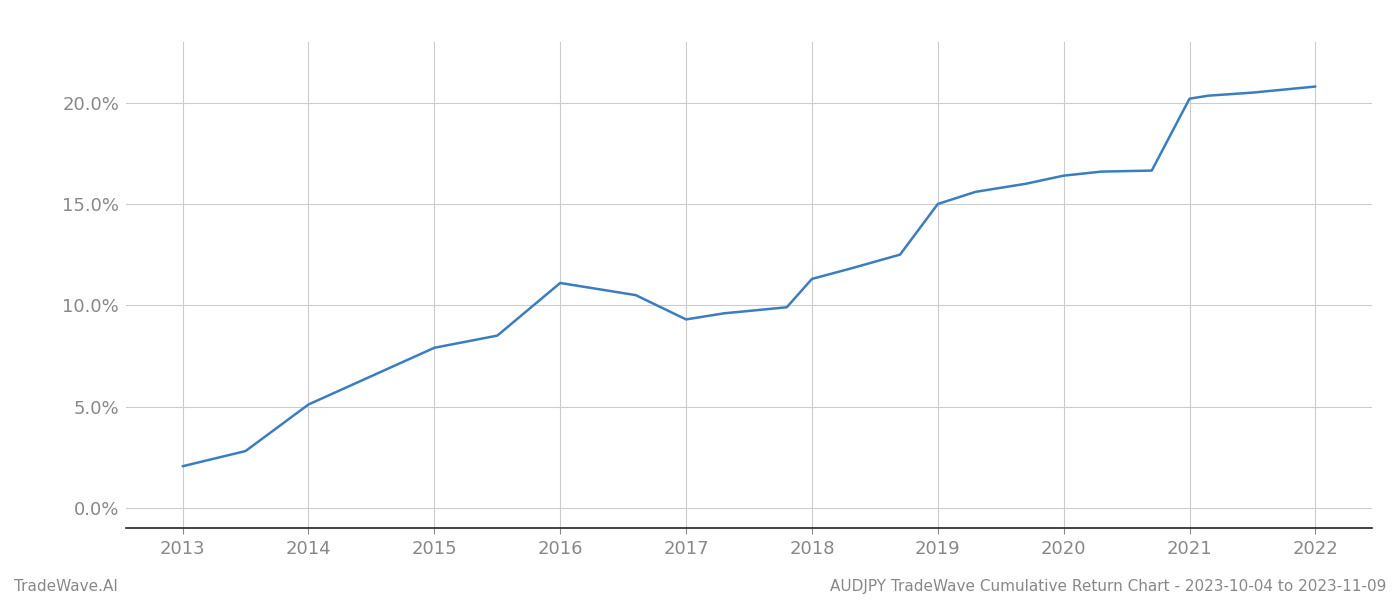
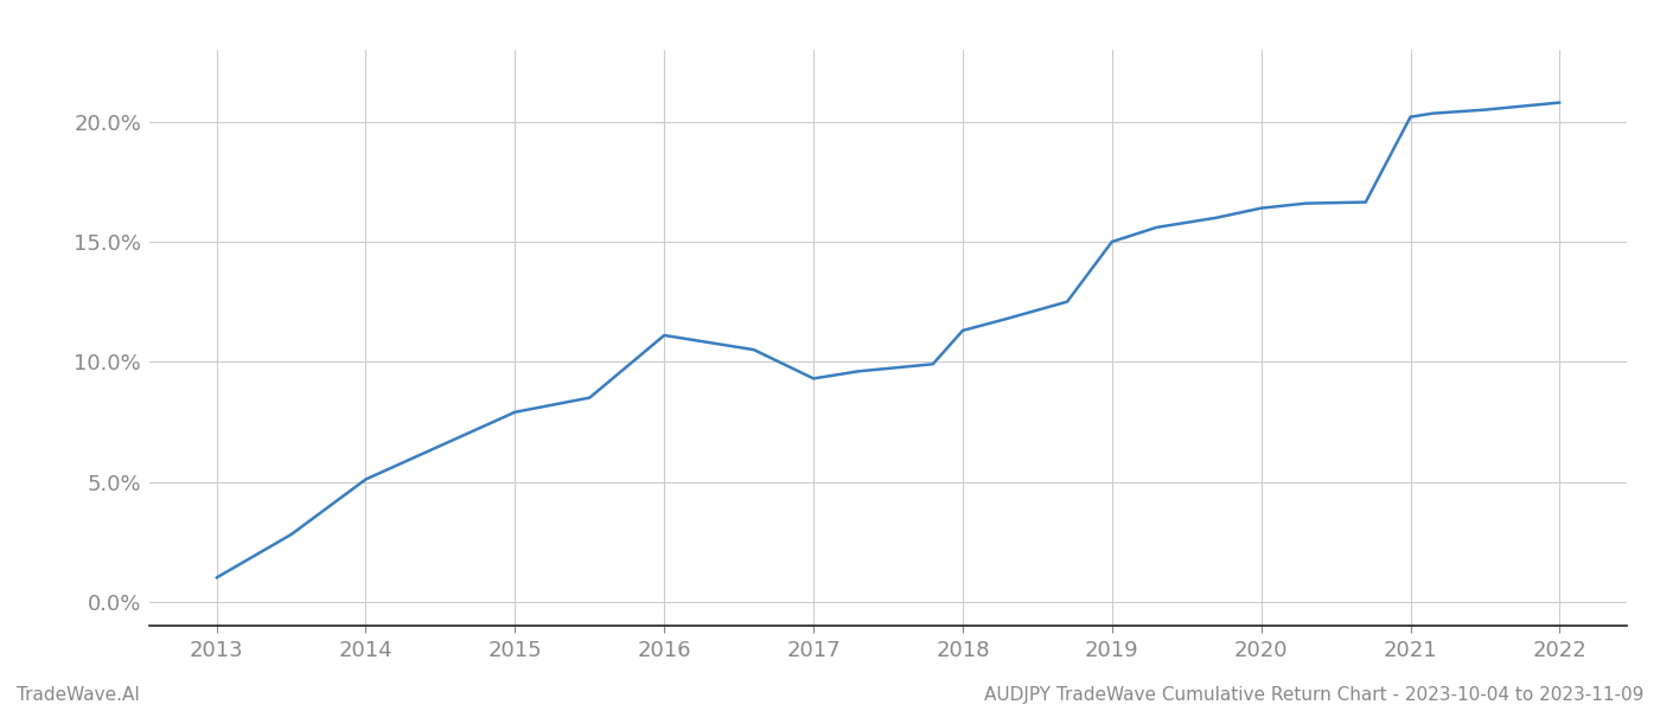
2013: 2.05% -> 1.00%
